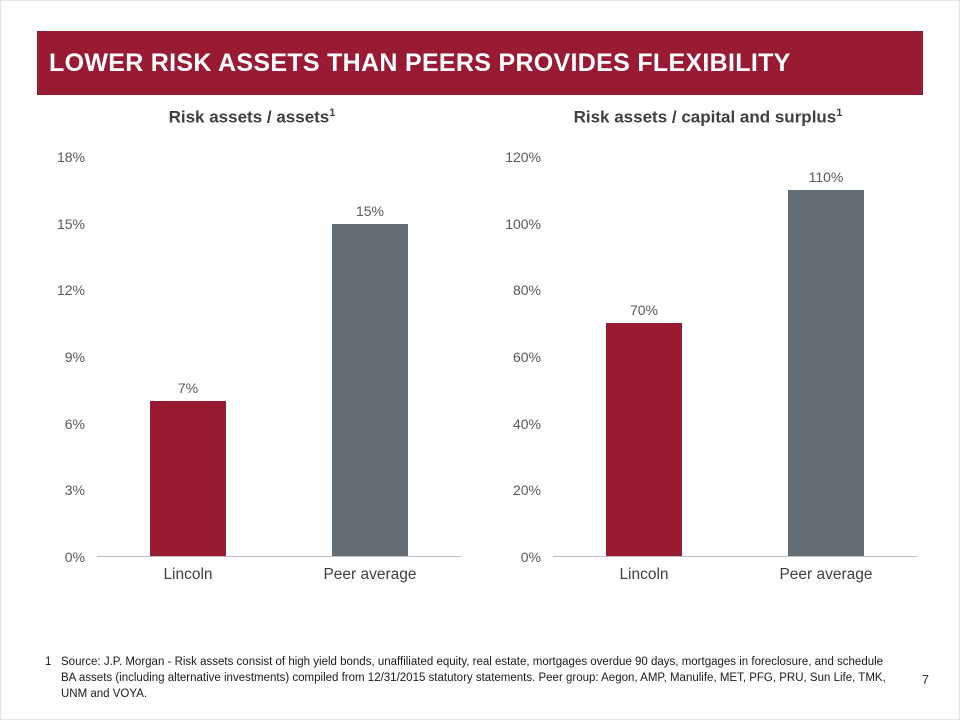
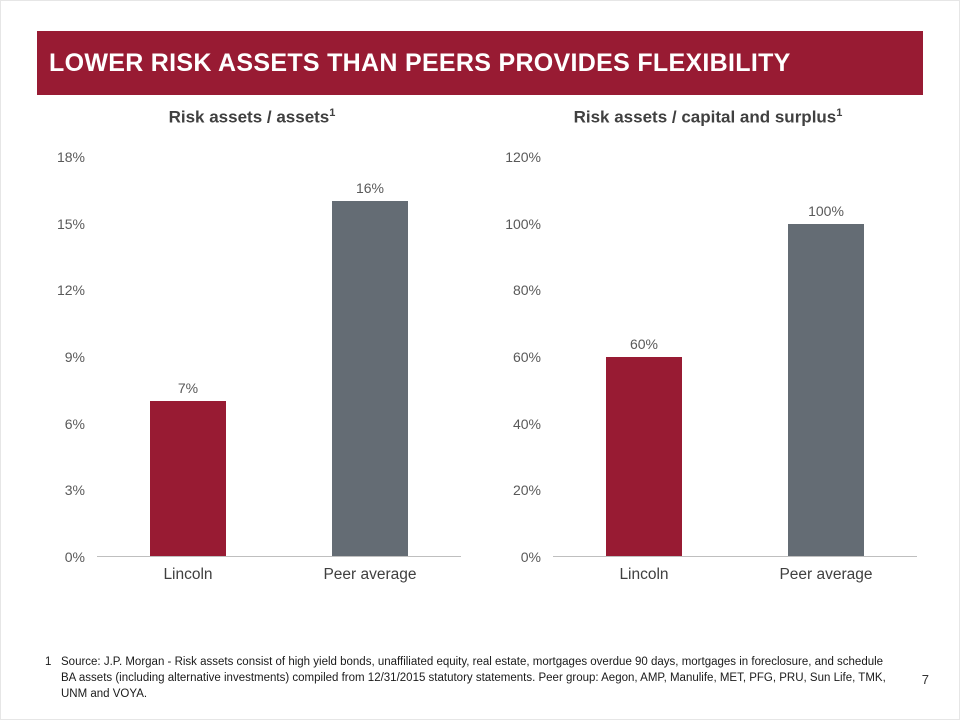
Risk assets / assets/Peer average: 15% -> 16%
Risk assets / capital and surplus/Lincoln: 70% -> 60%
Risk assets / capital and surplus/Peer average: 110% -> 100%
